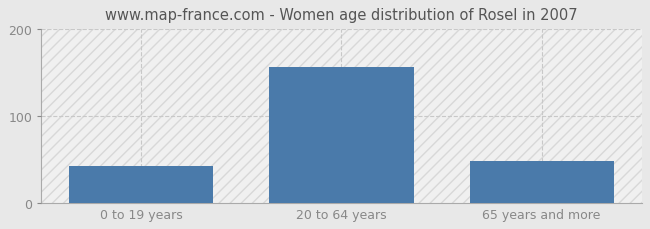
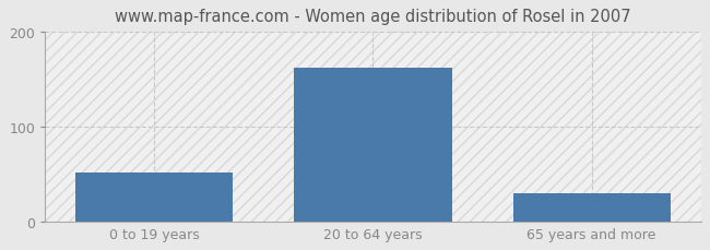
0 to 19 years: 42 -> 52
20 to 64 years: 156 -> 162
65 years and more: 48 -> 30
